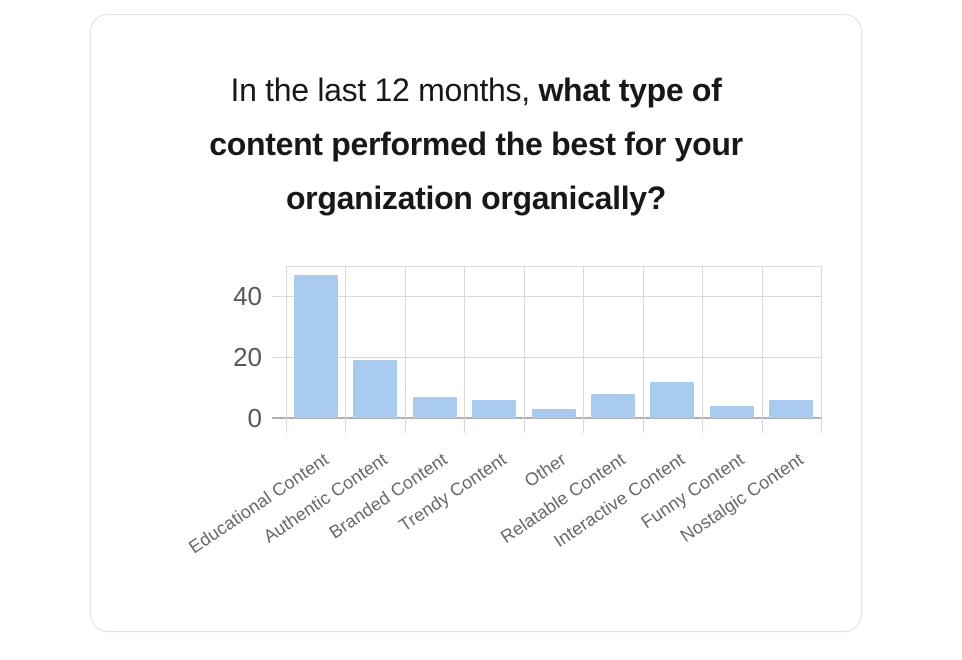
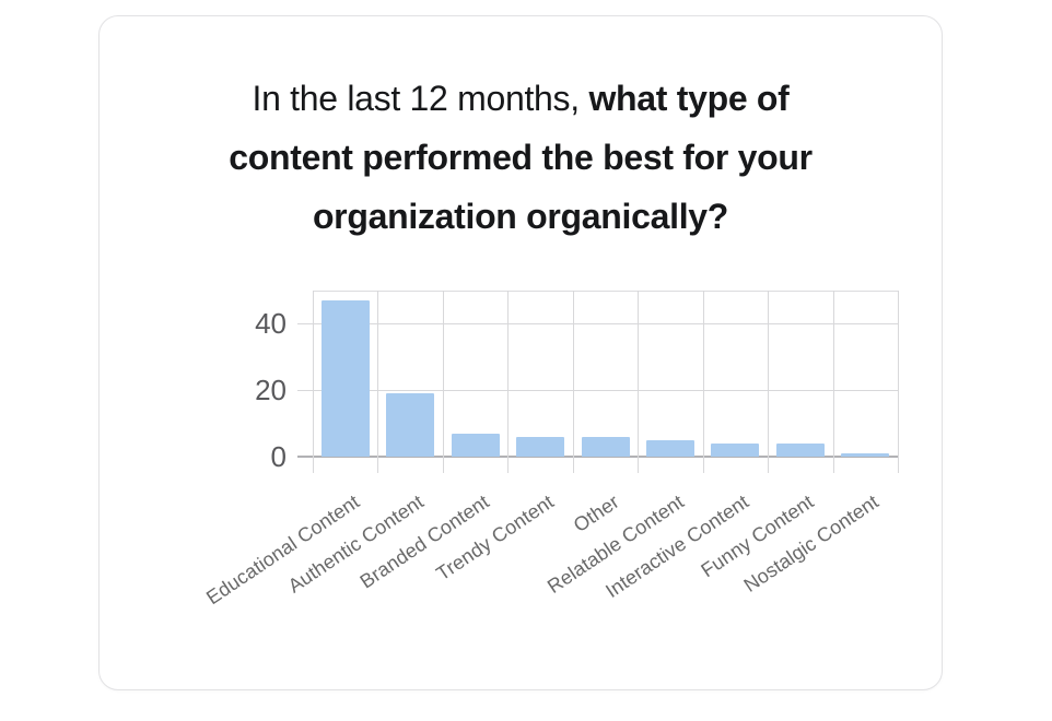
Other: 3 -> 6
Relatable Content: 8 -> 5
Interactive Content: 12 -> 4
Nostalgic Content: 6 -> 1
